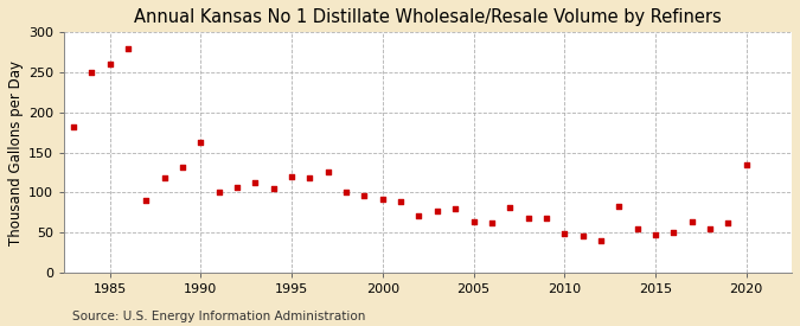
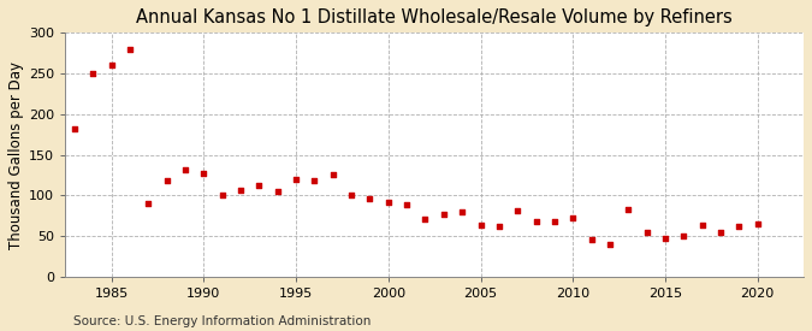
1990: 162 -> 127
2010: 48 -> 73
2020: 134 -> 65
